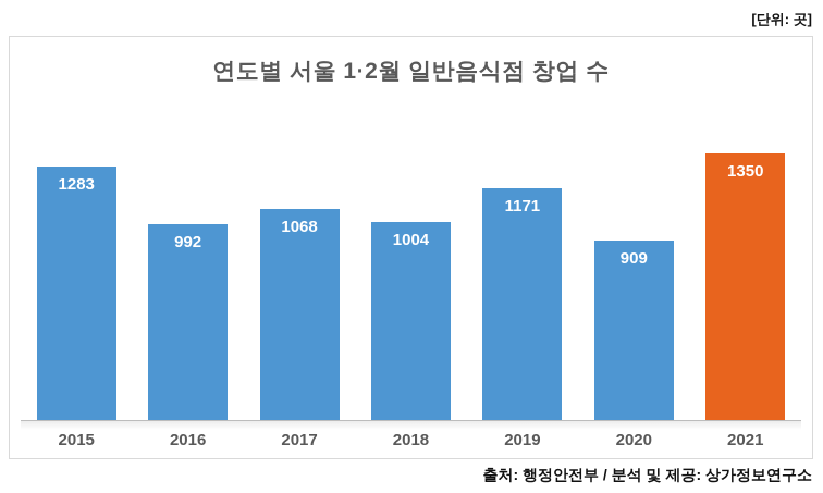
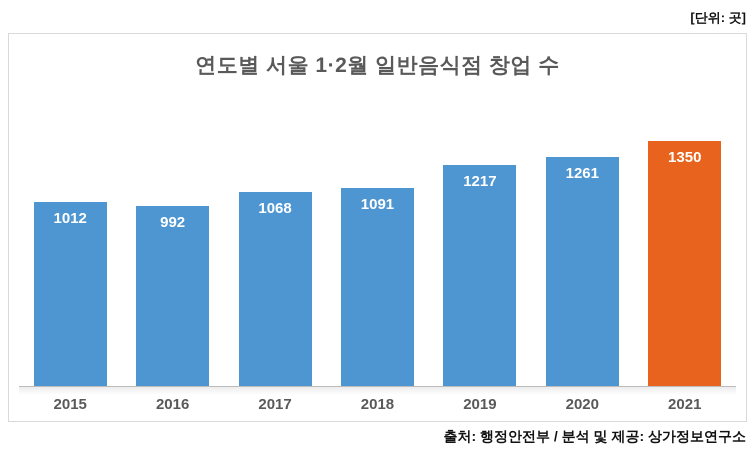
2015: 1283 -> 1012
2018: 1004 -> 1091
2019: 1171 -> 1217
2020: 909 -> 1261
